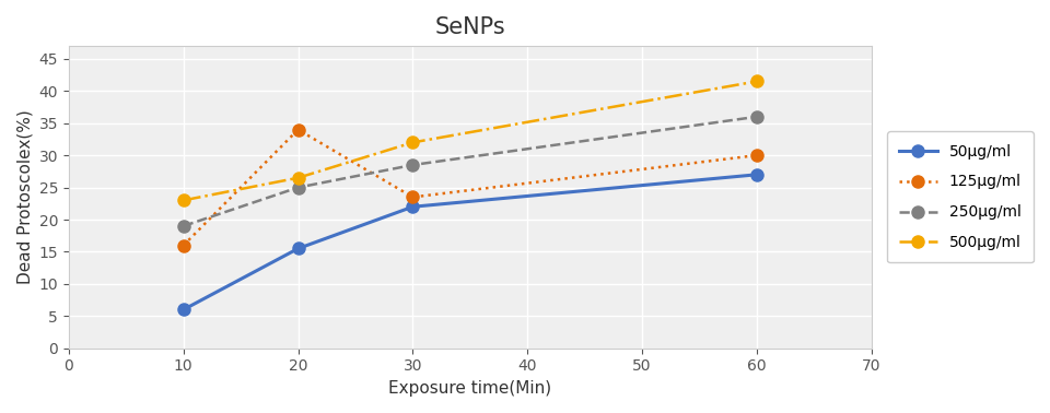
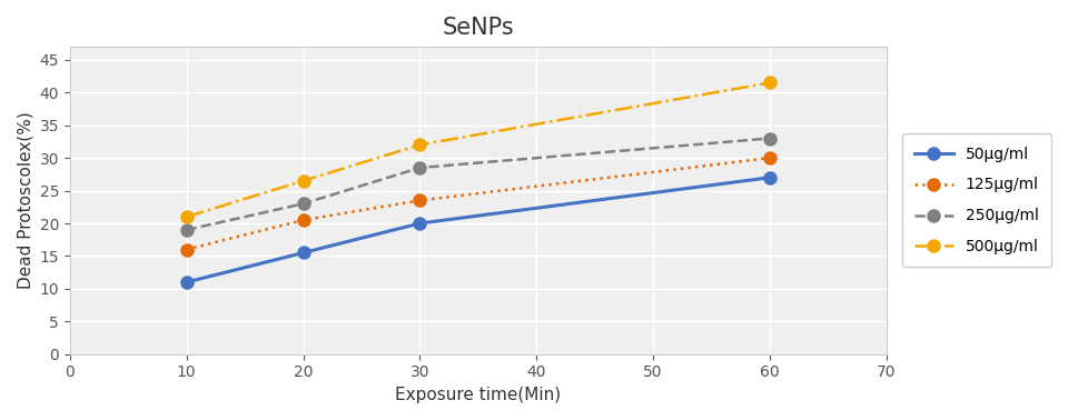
50μg/ml/10: 6.0 -> 11.0
500μg/ml/10: 23.0 -> 21.0
125μg/ml/20: 34.0 -> 20.5
250μg/ml/20: 25.0 -> 23.0
50μg/ml/30: 22.0 -> 20.0
250μg/ml/60: 36.0 -> 33.0
